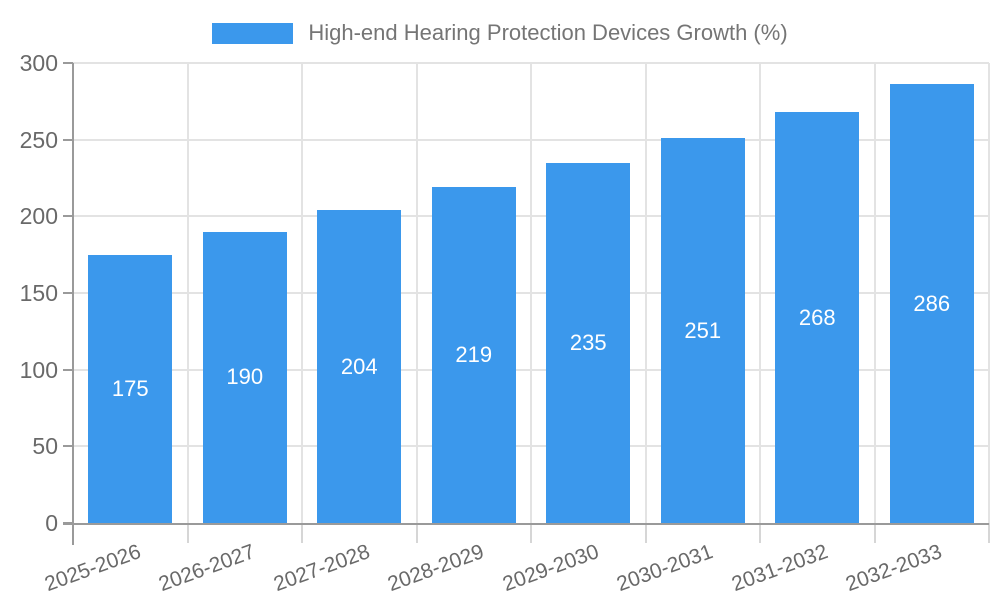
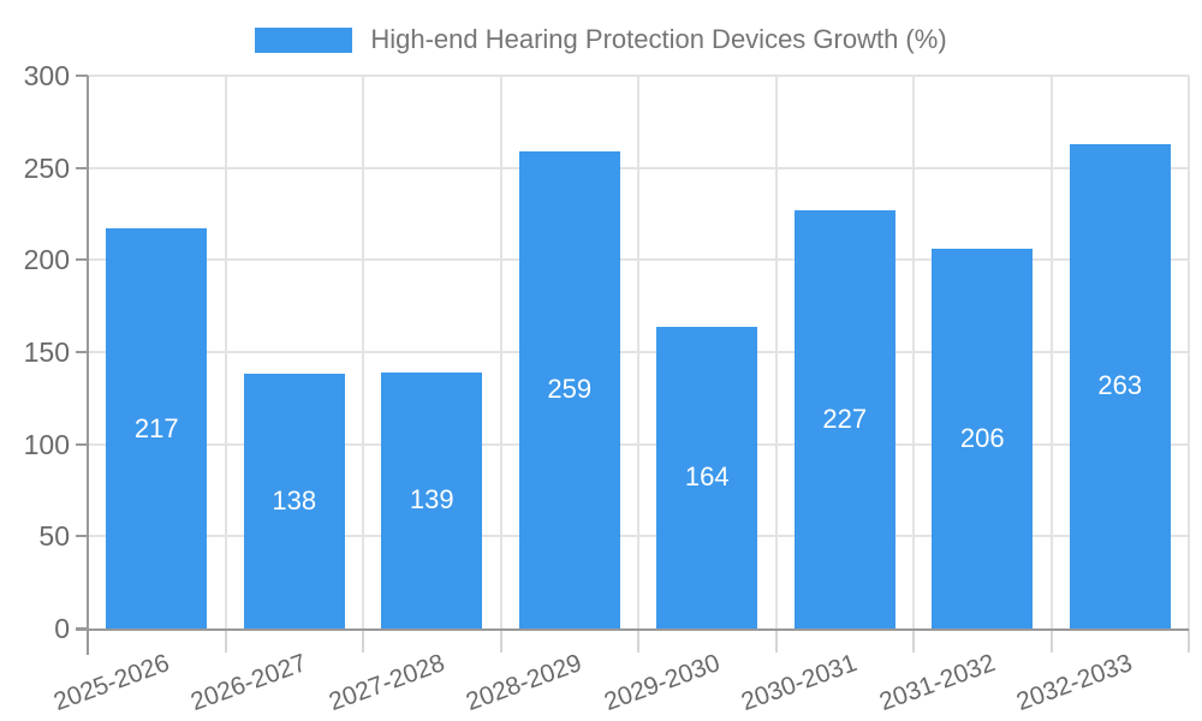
2025-2026: 175 -> 217
2026-2027: 190 -> 138
2027-2028: 204 -> 139
2028-2029: 219 -> 259
2029-2030: 235 -> 164
2030-2031: 251 -> 227
2031-2032: 268 -> 206
2032-2033: 286 -> 263
